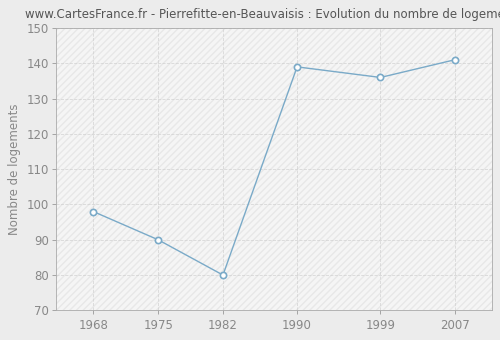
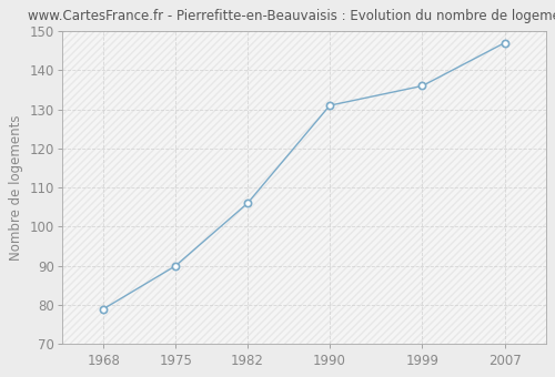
1968: 98 -> 79
1982: 80 -> 106
1990: 139 -> 131
2007: 141 -> 147
